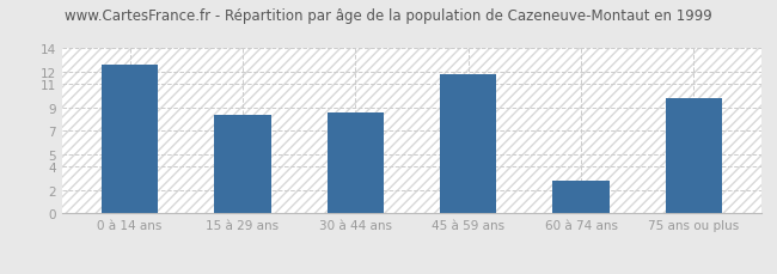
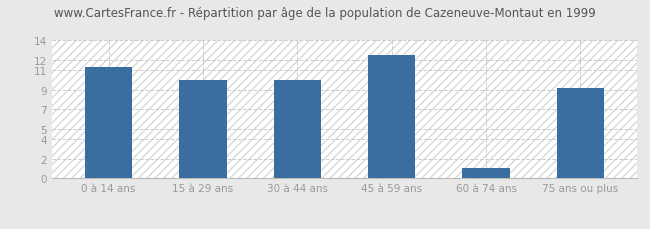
0 à 14 ans: 12.6 -> 11.3
15 à 29 ans: 8.4 -> 10.0
30 à 44 ans: 8.6 -> 10.0
45 à 59 ans: 11.8 -> 12.5
60 à 74 ans: 2.8 -> 1.1
75 ans ou plus: 9.8 -> 9.2
